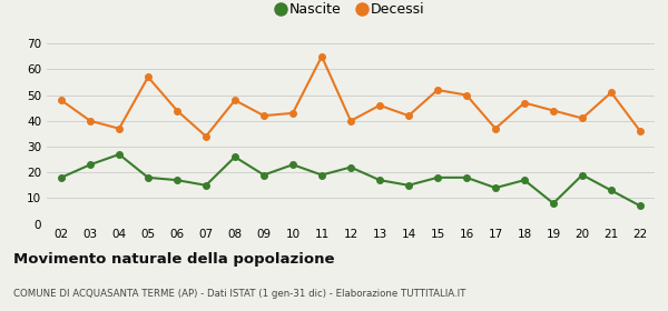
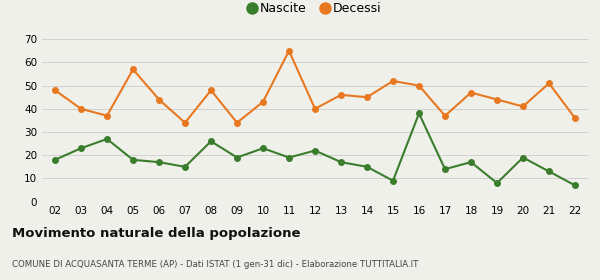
Decessi/09: 42 -> 34
Decessi/14: 42 -> 45
Nascite/15: 18 -> 9
Nascite/16: 18 -> 38
